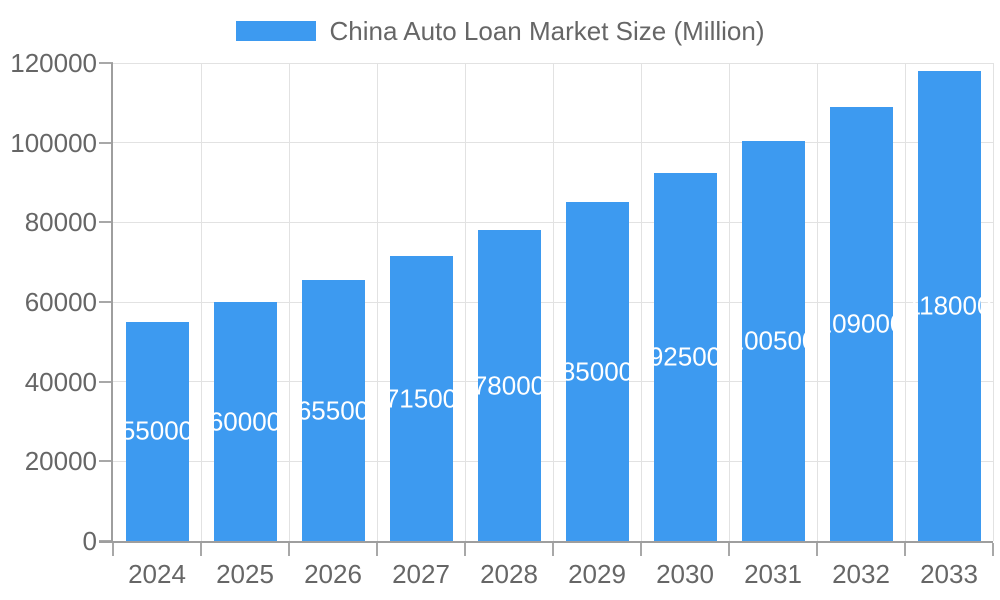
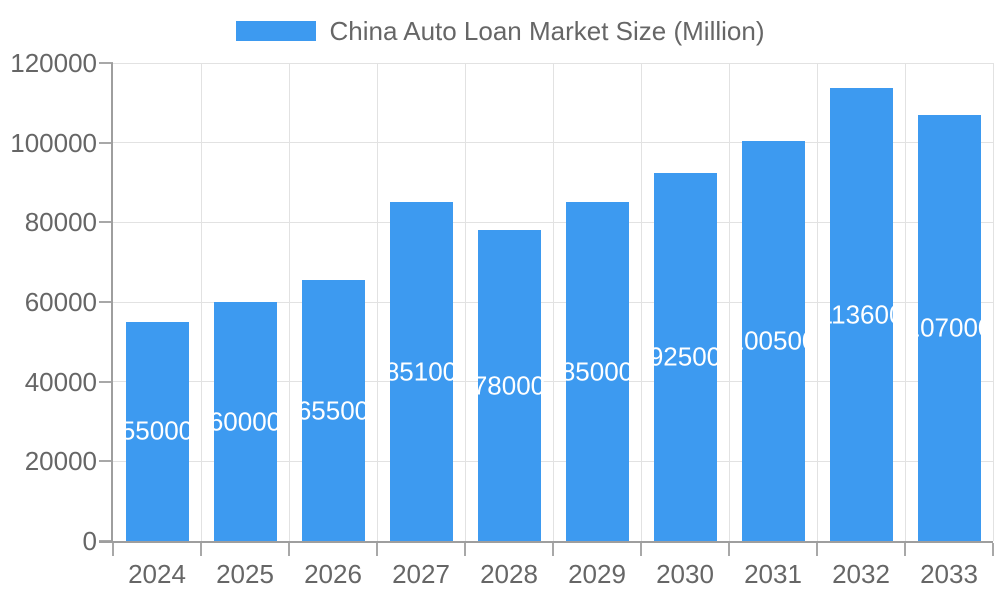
2027: 71500 -> 85100
2032: 109000 -> 113600
2033: 118000 -> 107000
